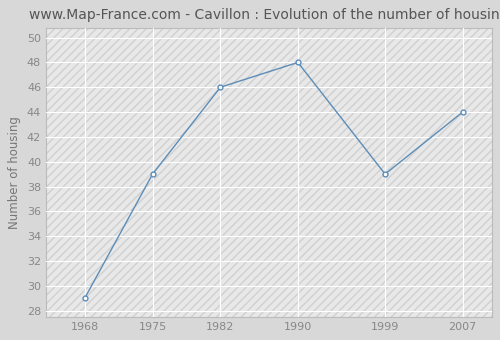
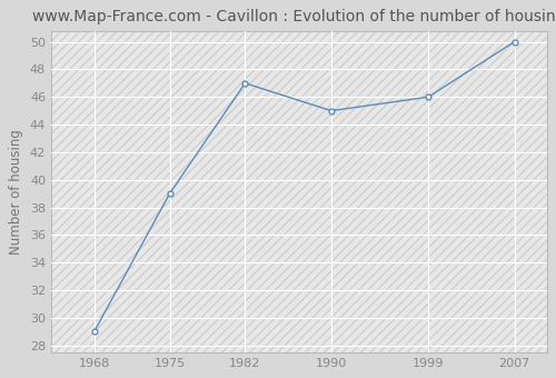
1982: 46 -> 47
1990: 48 -> 45
1999: 39 -> 46
2007: 44 -> 50
